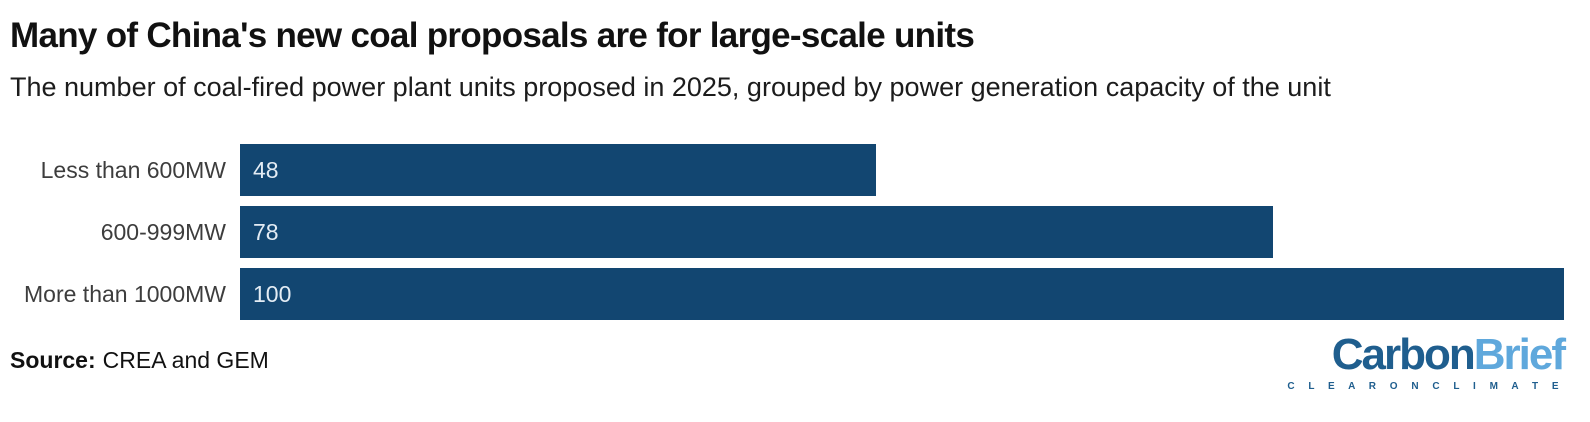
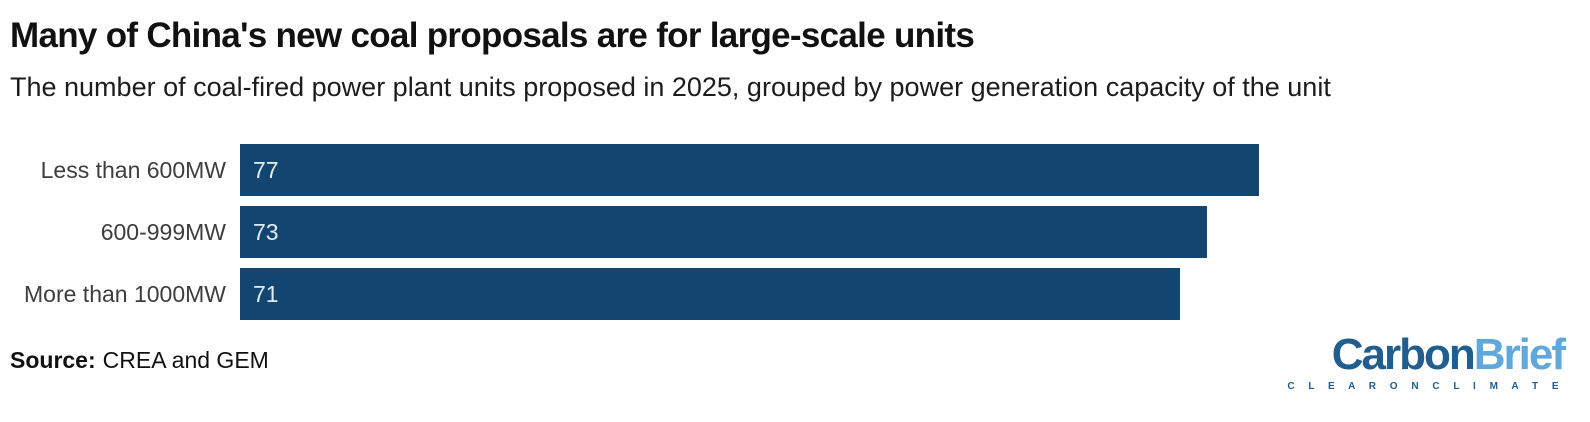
Less than 600MW: 48 -> 77
600-999MW: 78 -> 73
More than 1000MW: 100 -> 71
